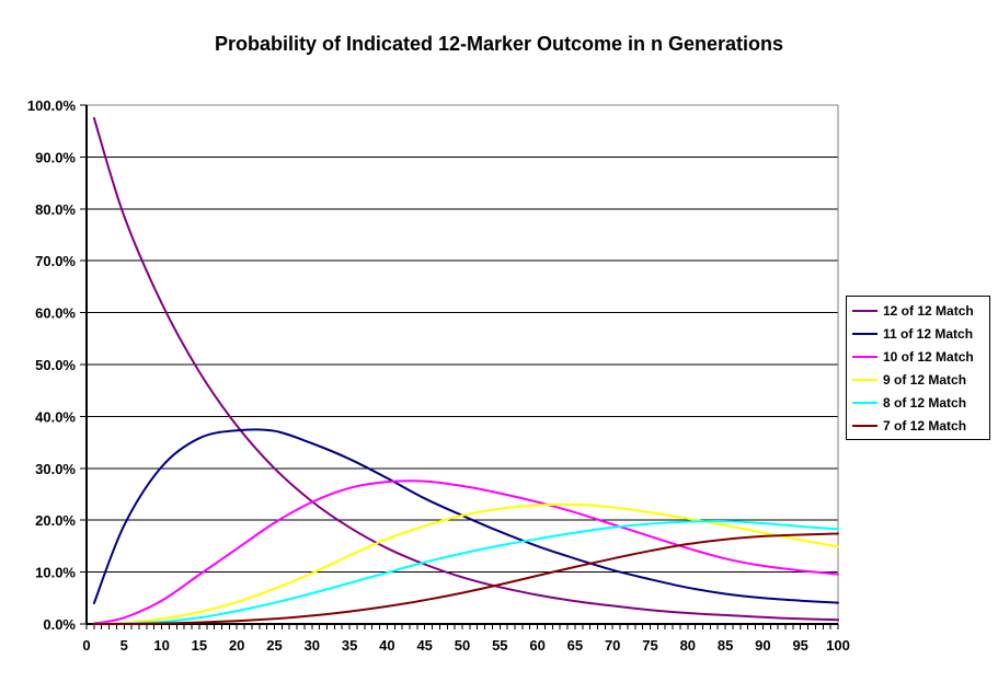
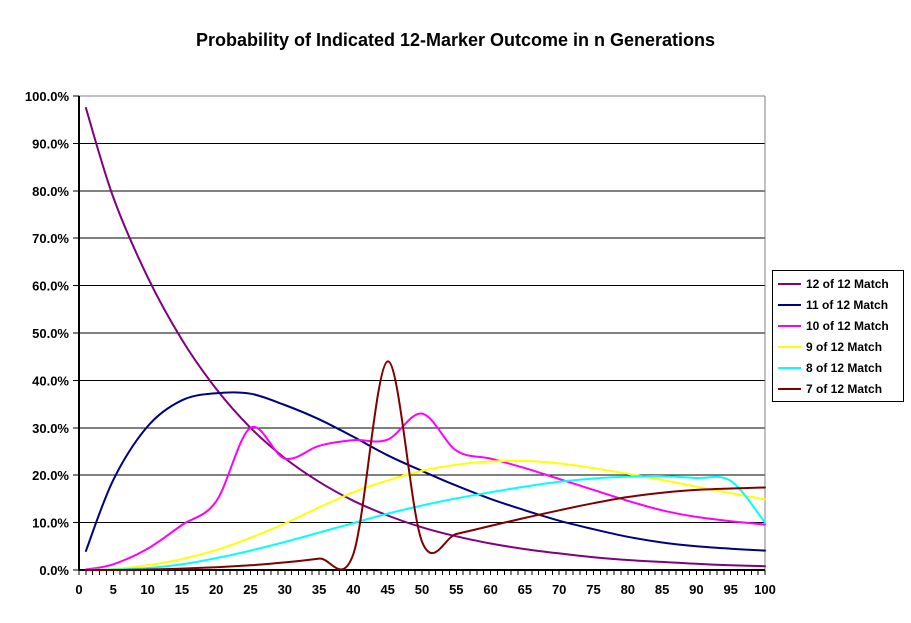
10 of 12 Match/25: 20% -> 30%
7 of 12 Match/45: 5% -> 44%
10 of 12 Match/50: 27% -> 33%
8 of 12 Match/100: 18% -> 10%
